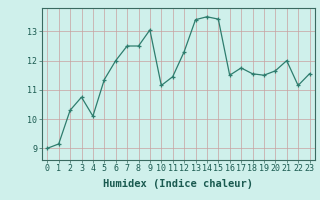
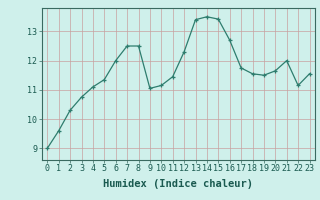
1: 9.15 -> 9.60
4: 10.10 -> 11.10
9: 13.05 -> 11.05
16: 11.50 -> 12.70
